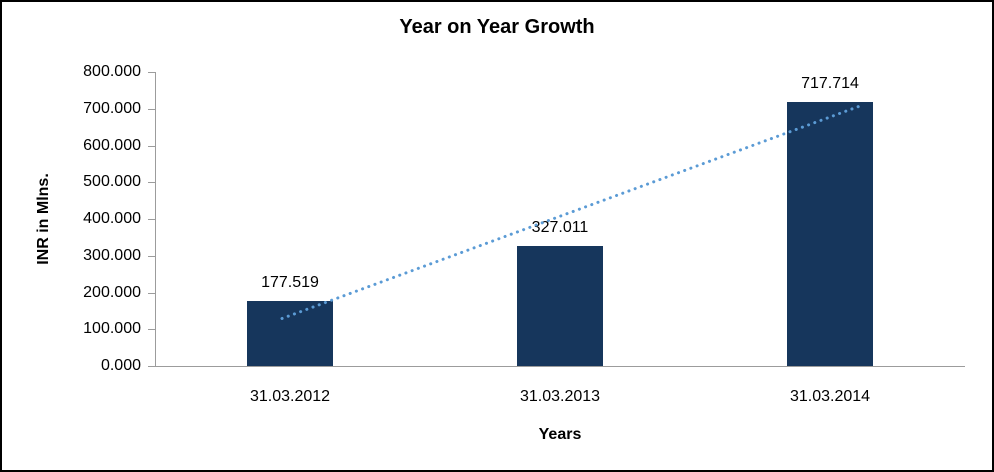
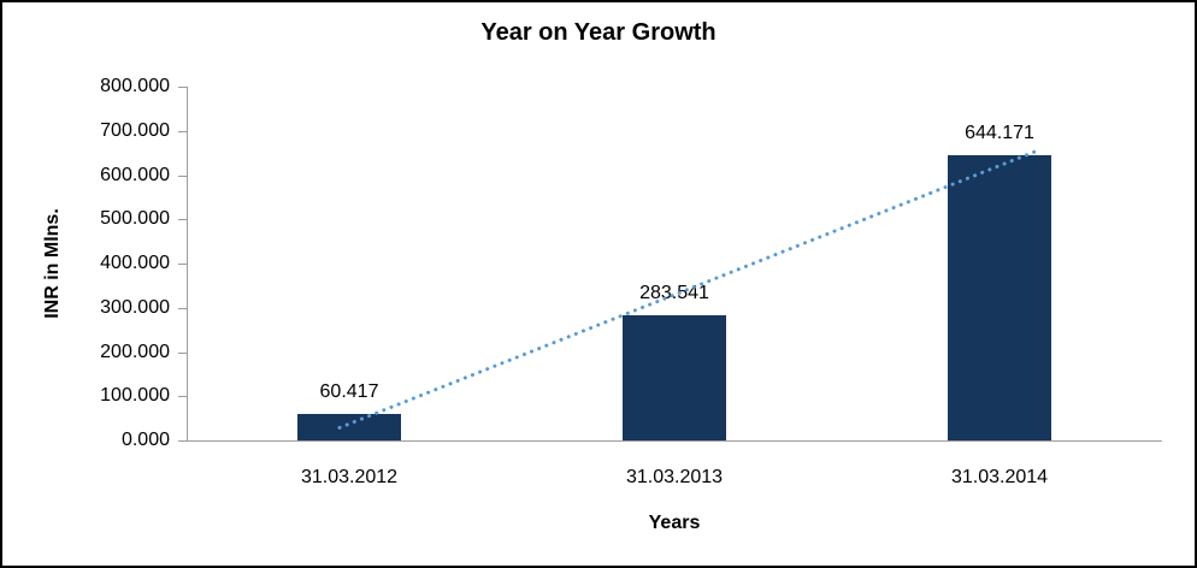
31.03.2012: 177.519 -> 60.417
31.03.2013: 327.011 -> 283.541
31.03.2014: 717.714 -> 644.171
